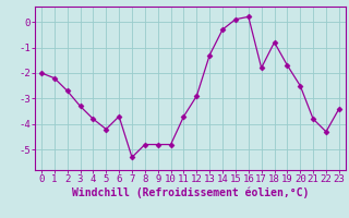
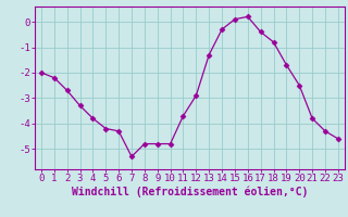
6: -3.7 -> -4.3
17: -1.8 -> -0.4
23: -3.4 -> -4.6
